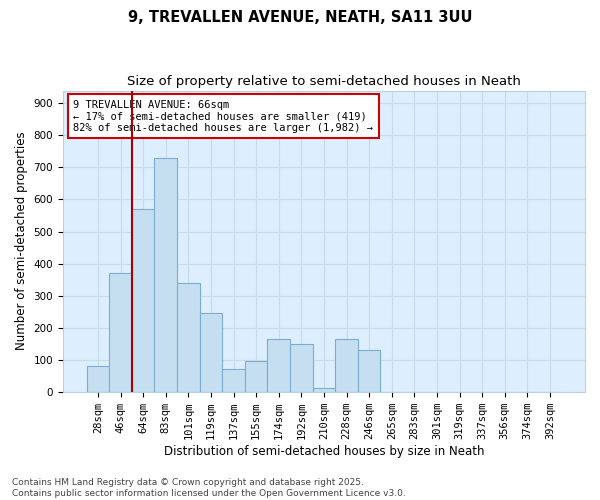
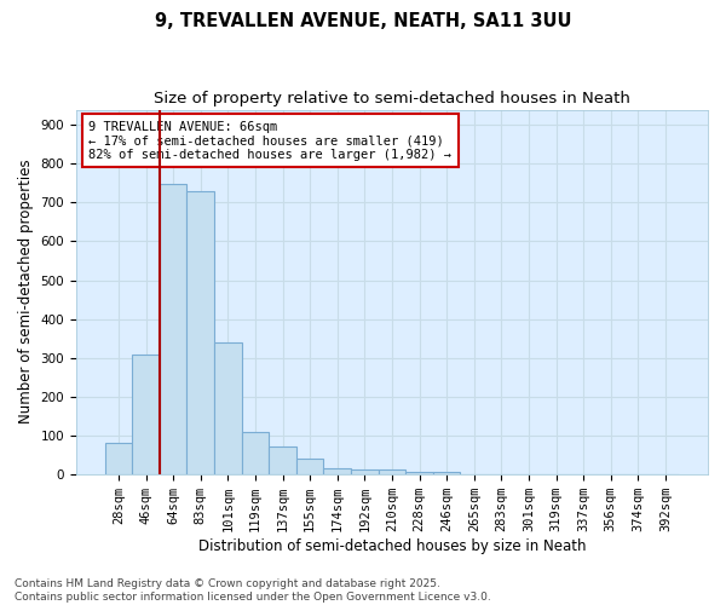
46sqm: 370 -> 307
64sqm: 570 -> 748
119sqm: 245 -> 108
155sqm: 95 -> 40
174sqm: 165 -> 15
192sqm: 150 -> 12
228sqm: 165 -> 5
246sqm: 130 -> 4
